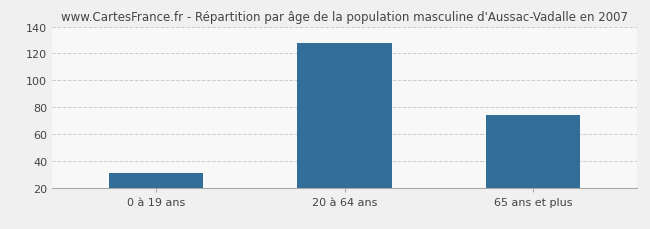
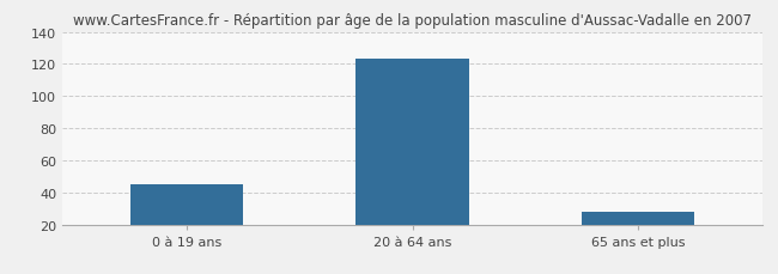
0 à 19 ans: 31 -> 45
20 à 64 ans: 128 -> 123
65 ans et plus: 74 -> 28
